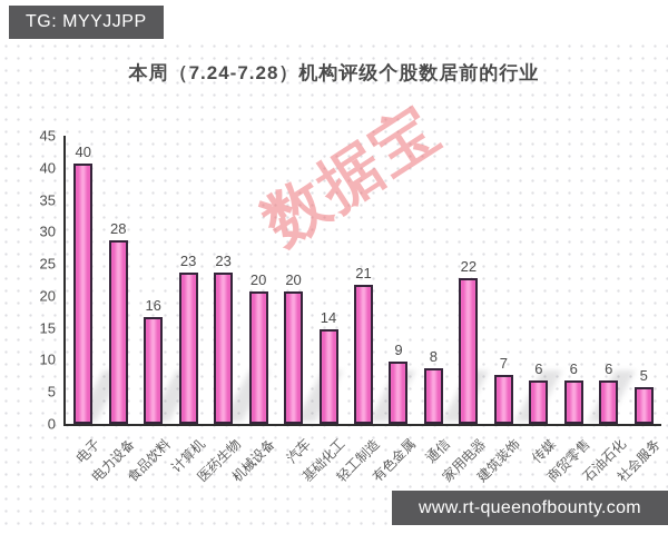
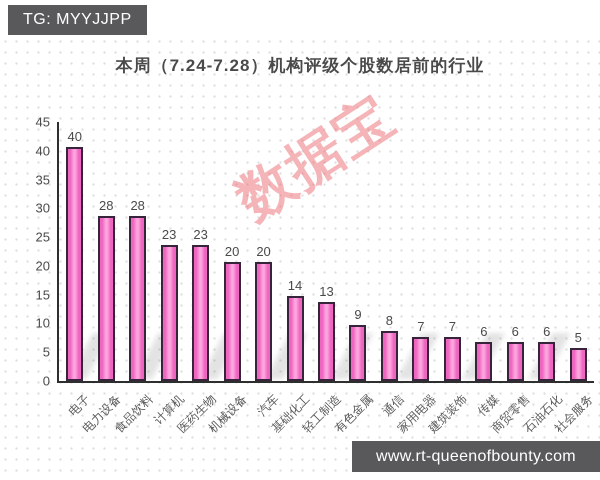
食品饮料: 16 -> 28
轻工制造: 21 -> 13
家用电器: 22 -> 7
